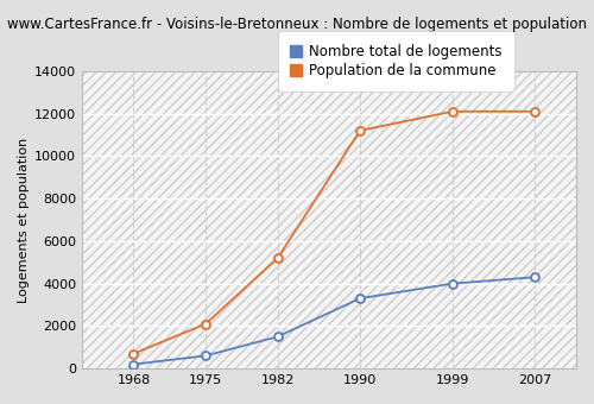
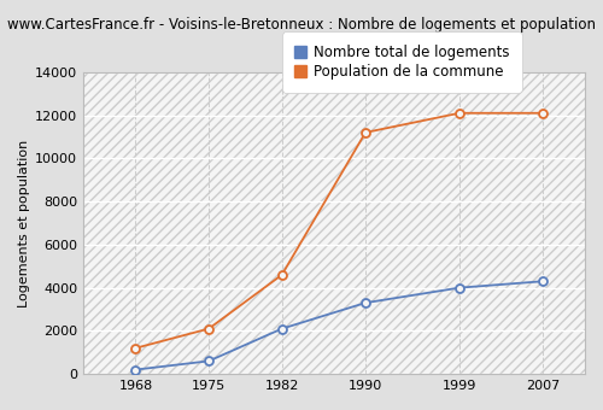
Population de la commune/1968: 700 -> 1200
Nombre total de logements/1982: 1500 -> 2100
Population de la commune/1982: 5200 -> 4600
